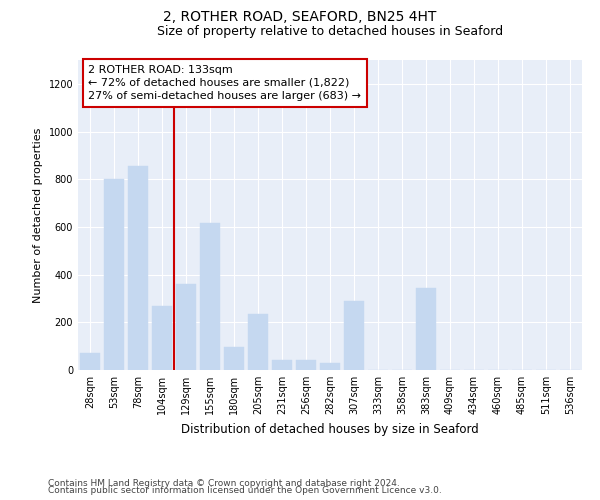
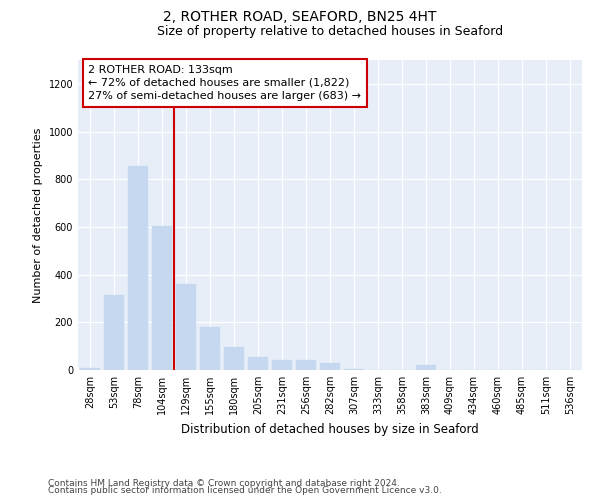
28sqm: 70 -> 10
53sqm: 800 -> 315
104sqm: 270 -> 605
155sqm: 615 -> 180
205sqm: 235 -> 55
307sqm: 290 -> 5
383sqm: 345 -> 20
